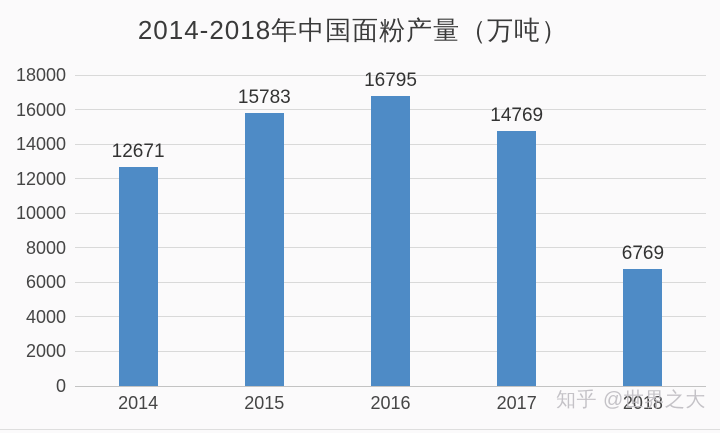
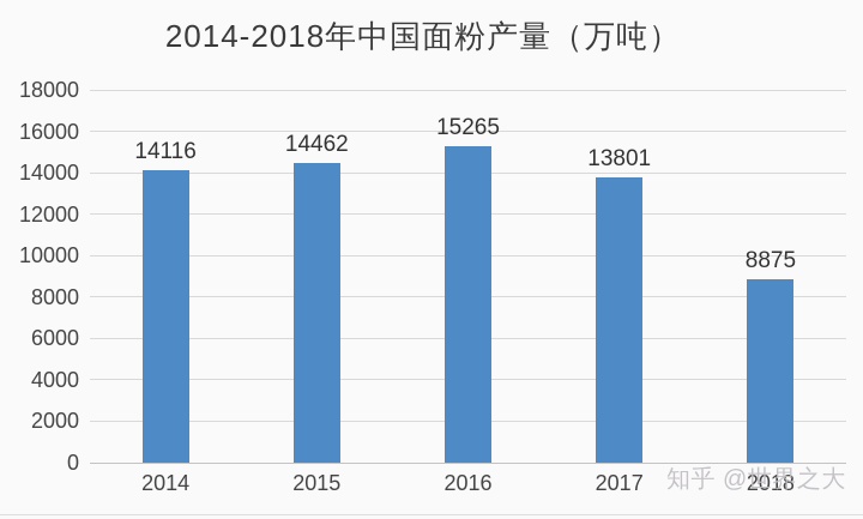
2014: 12671 -> 14116
2015: 15783 -> 14462
2016: 16795 -> 15265
2017: 14769 -> 13801
2018: 6769 -> 8875
